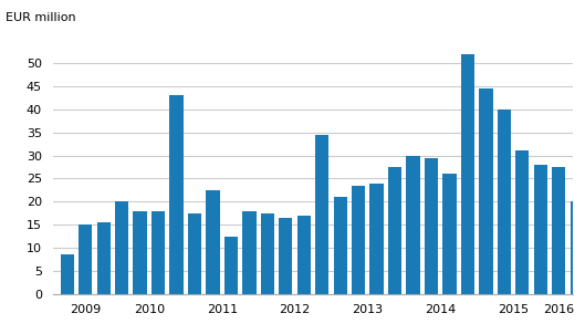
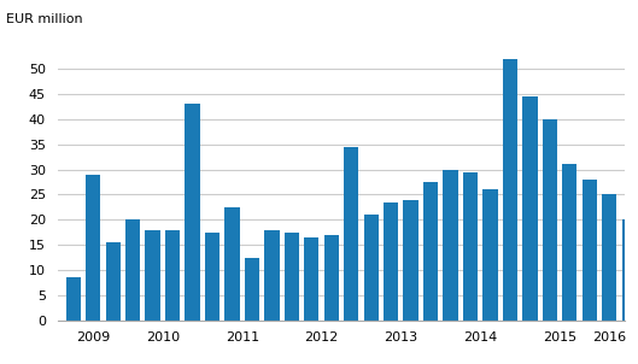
2009: 15.0 -> 29.0
2016: 27.5 -> 25.0
